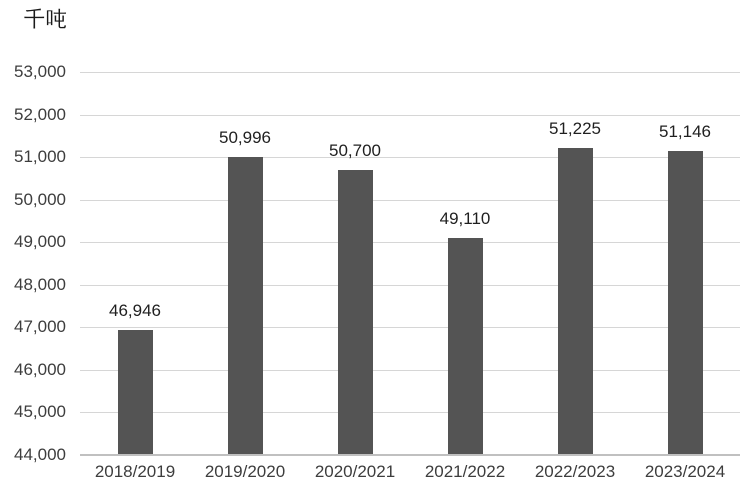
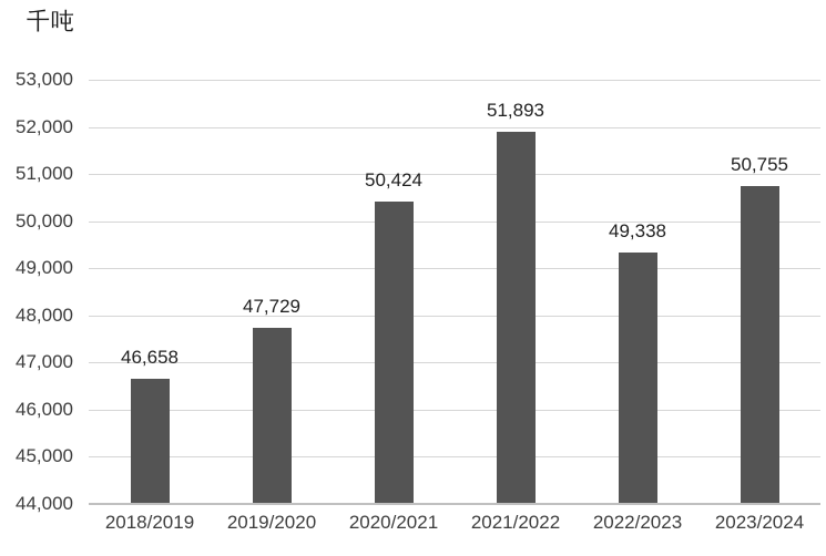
2018/2019: 46,946 -> 46,658
2019/2020: 50,996 -> 47,729
2020/2021: 50,700 -> 50,424
2021/2022: 49,110 -> 51,893
2022/2023: 51,225 -> 49,338
2023/2024: 51,146 -> 50,755
